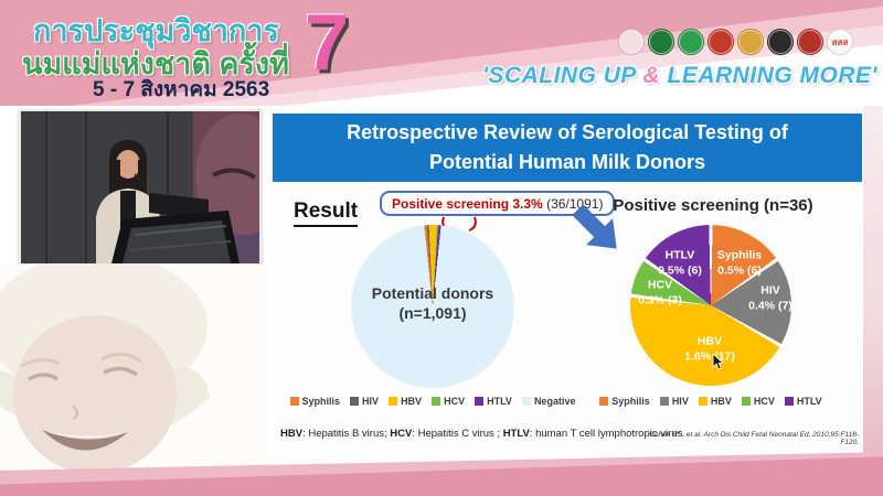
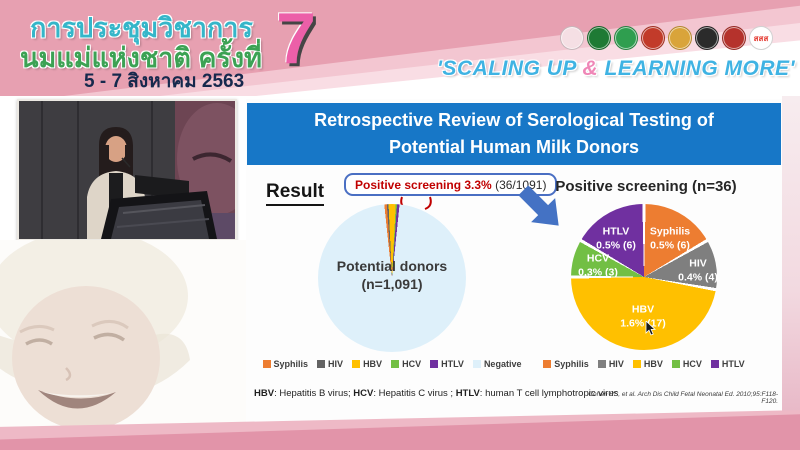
Positive screening (n=36)/HIV: 7 -> 4
